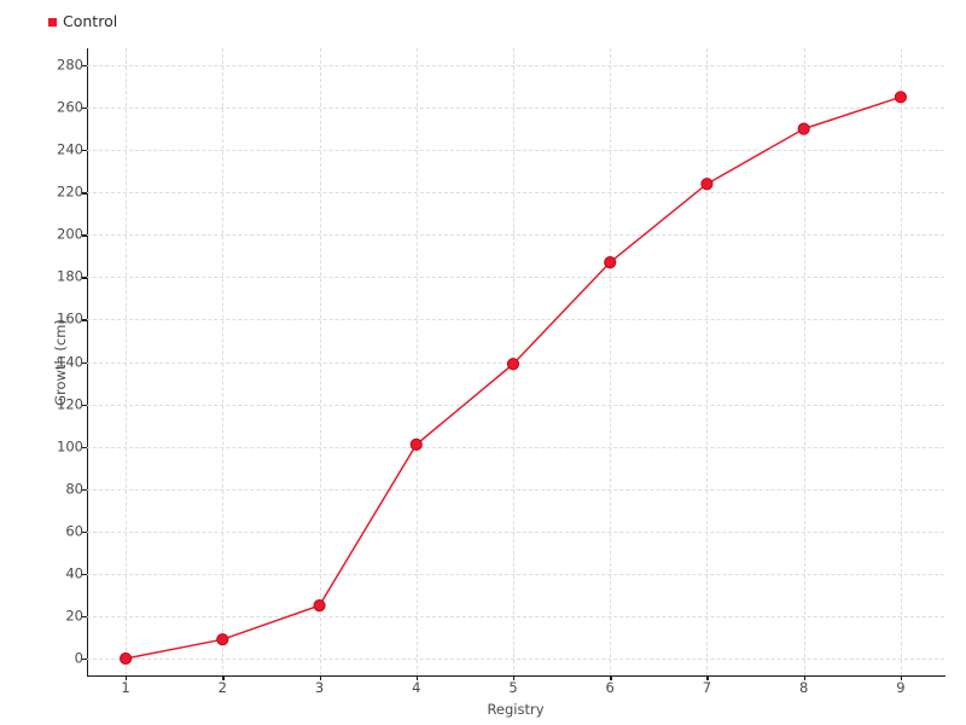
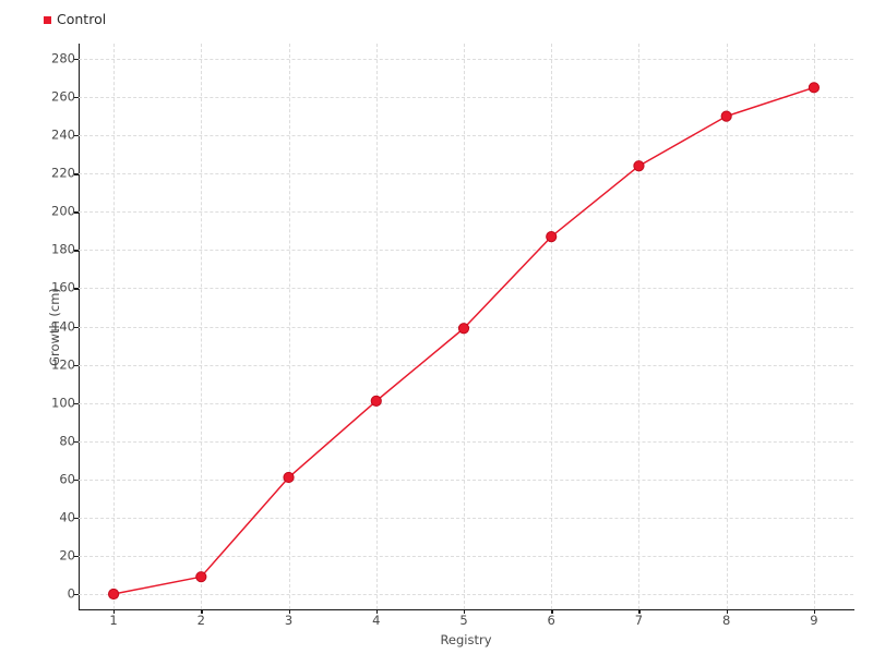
3: 25 -> 61
